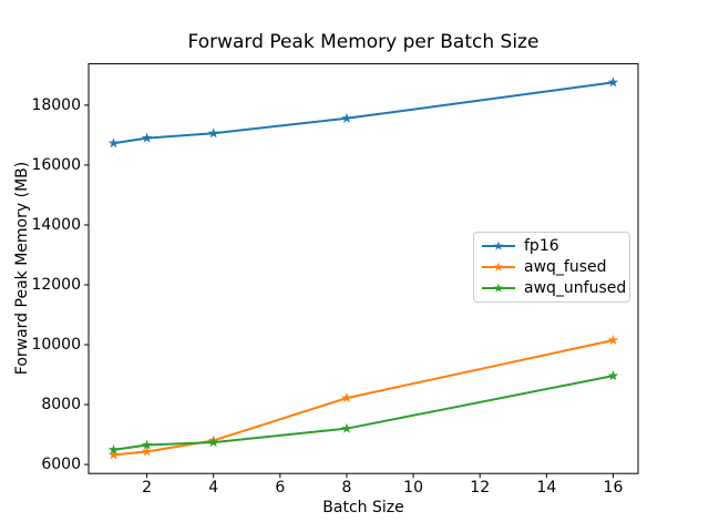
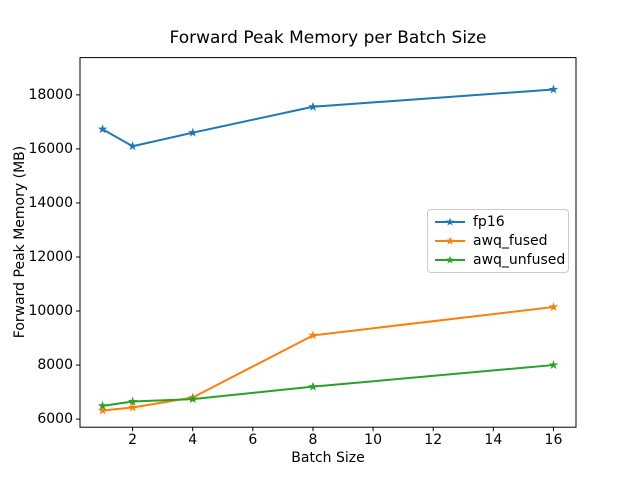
fp16/2: 16900 -> 16100
fp16/4: 17100 -> 16600
awq_fused/8: 8200 -> 9100
fp16/16: 18800 -> 18200
awq_unfused/16: 9000 -> 8000
